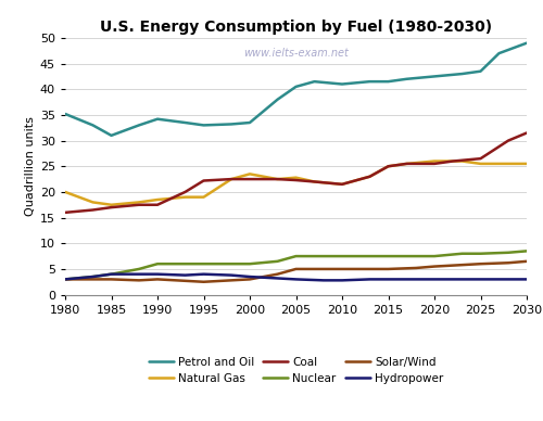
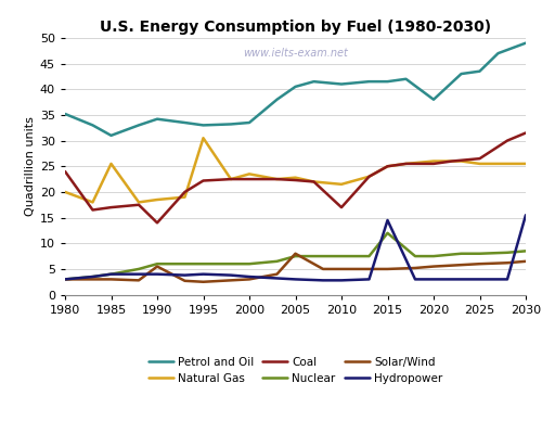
Coal/1980: 16.0 -> 24.0
Natural Gas/1985: 17.5 -> 25.5
Coal/1990: 17.5 -> 14.0
Solar/Wind/1990: 3.0 -> 5.5
Natural Gas/1995: 19.0 -> 30.5
Solar/Wind/2005: 5.0 -> 8.0
Coal/2010: 21.5 -> 17.0
Nuclear/2015: 7.5 -> 12.0
Hydropower/2015: 3.0 -> 14.5
Petrol and Oil/2020: 42.5 -> 38.0
Hydropower/2030: 3.0 -> 15.5
